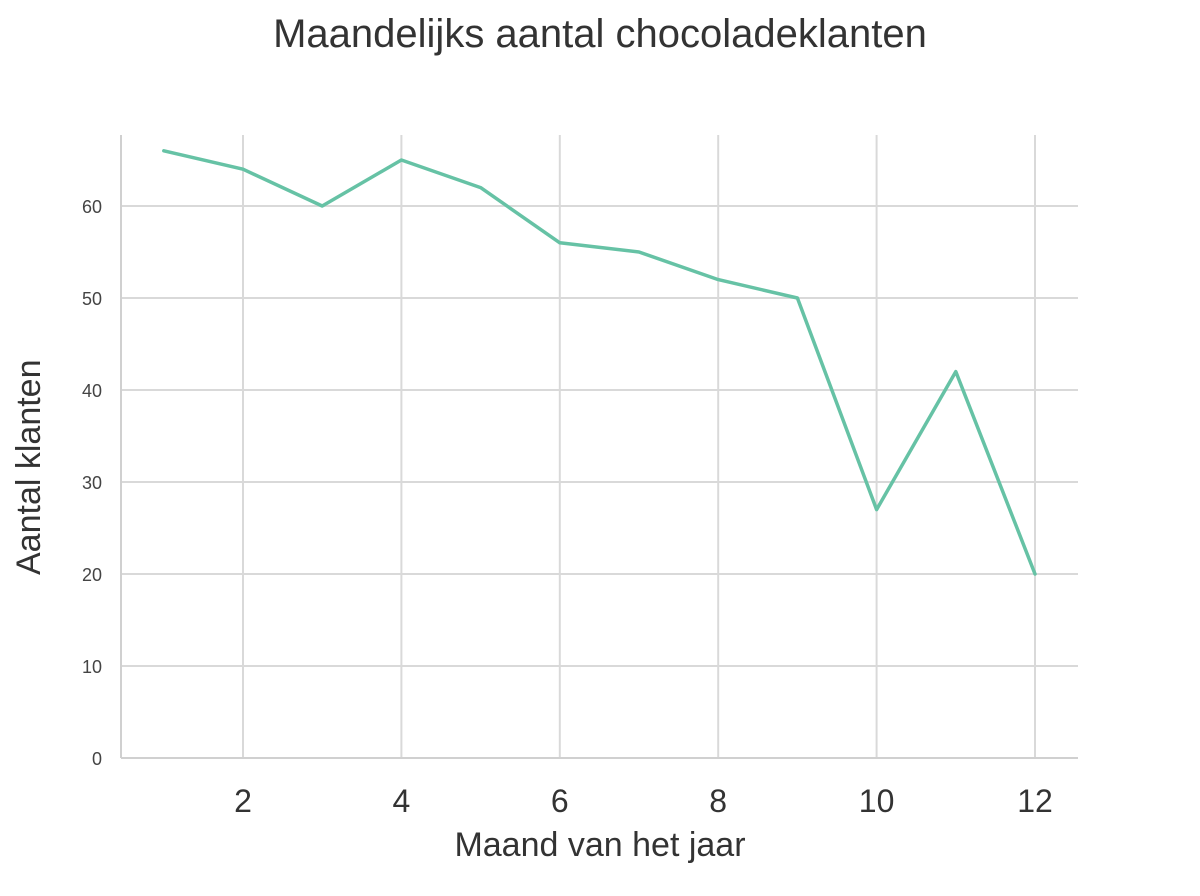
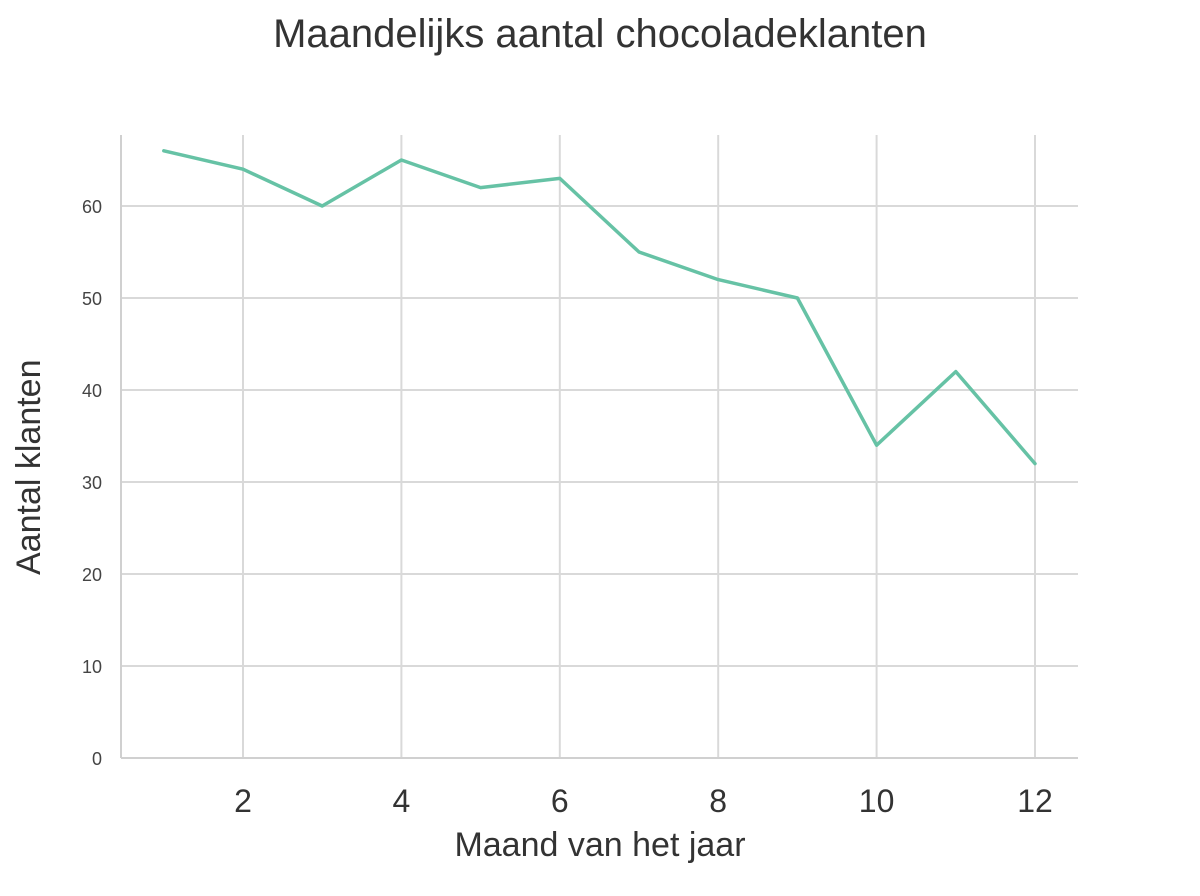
6: 56 -> 63
10: 27 -> 34
12: 20 -> 32
